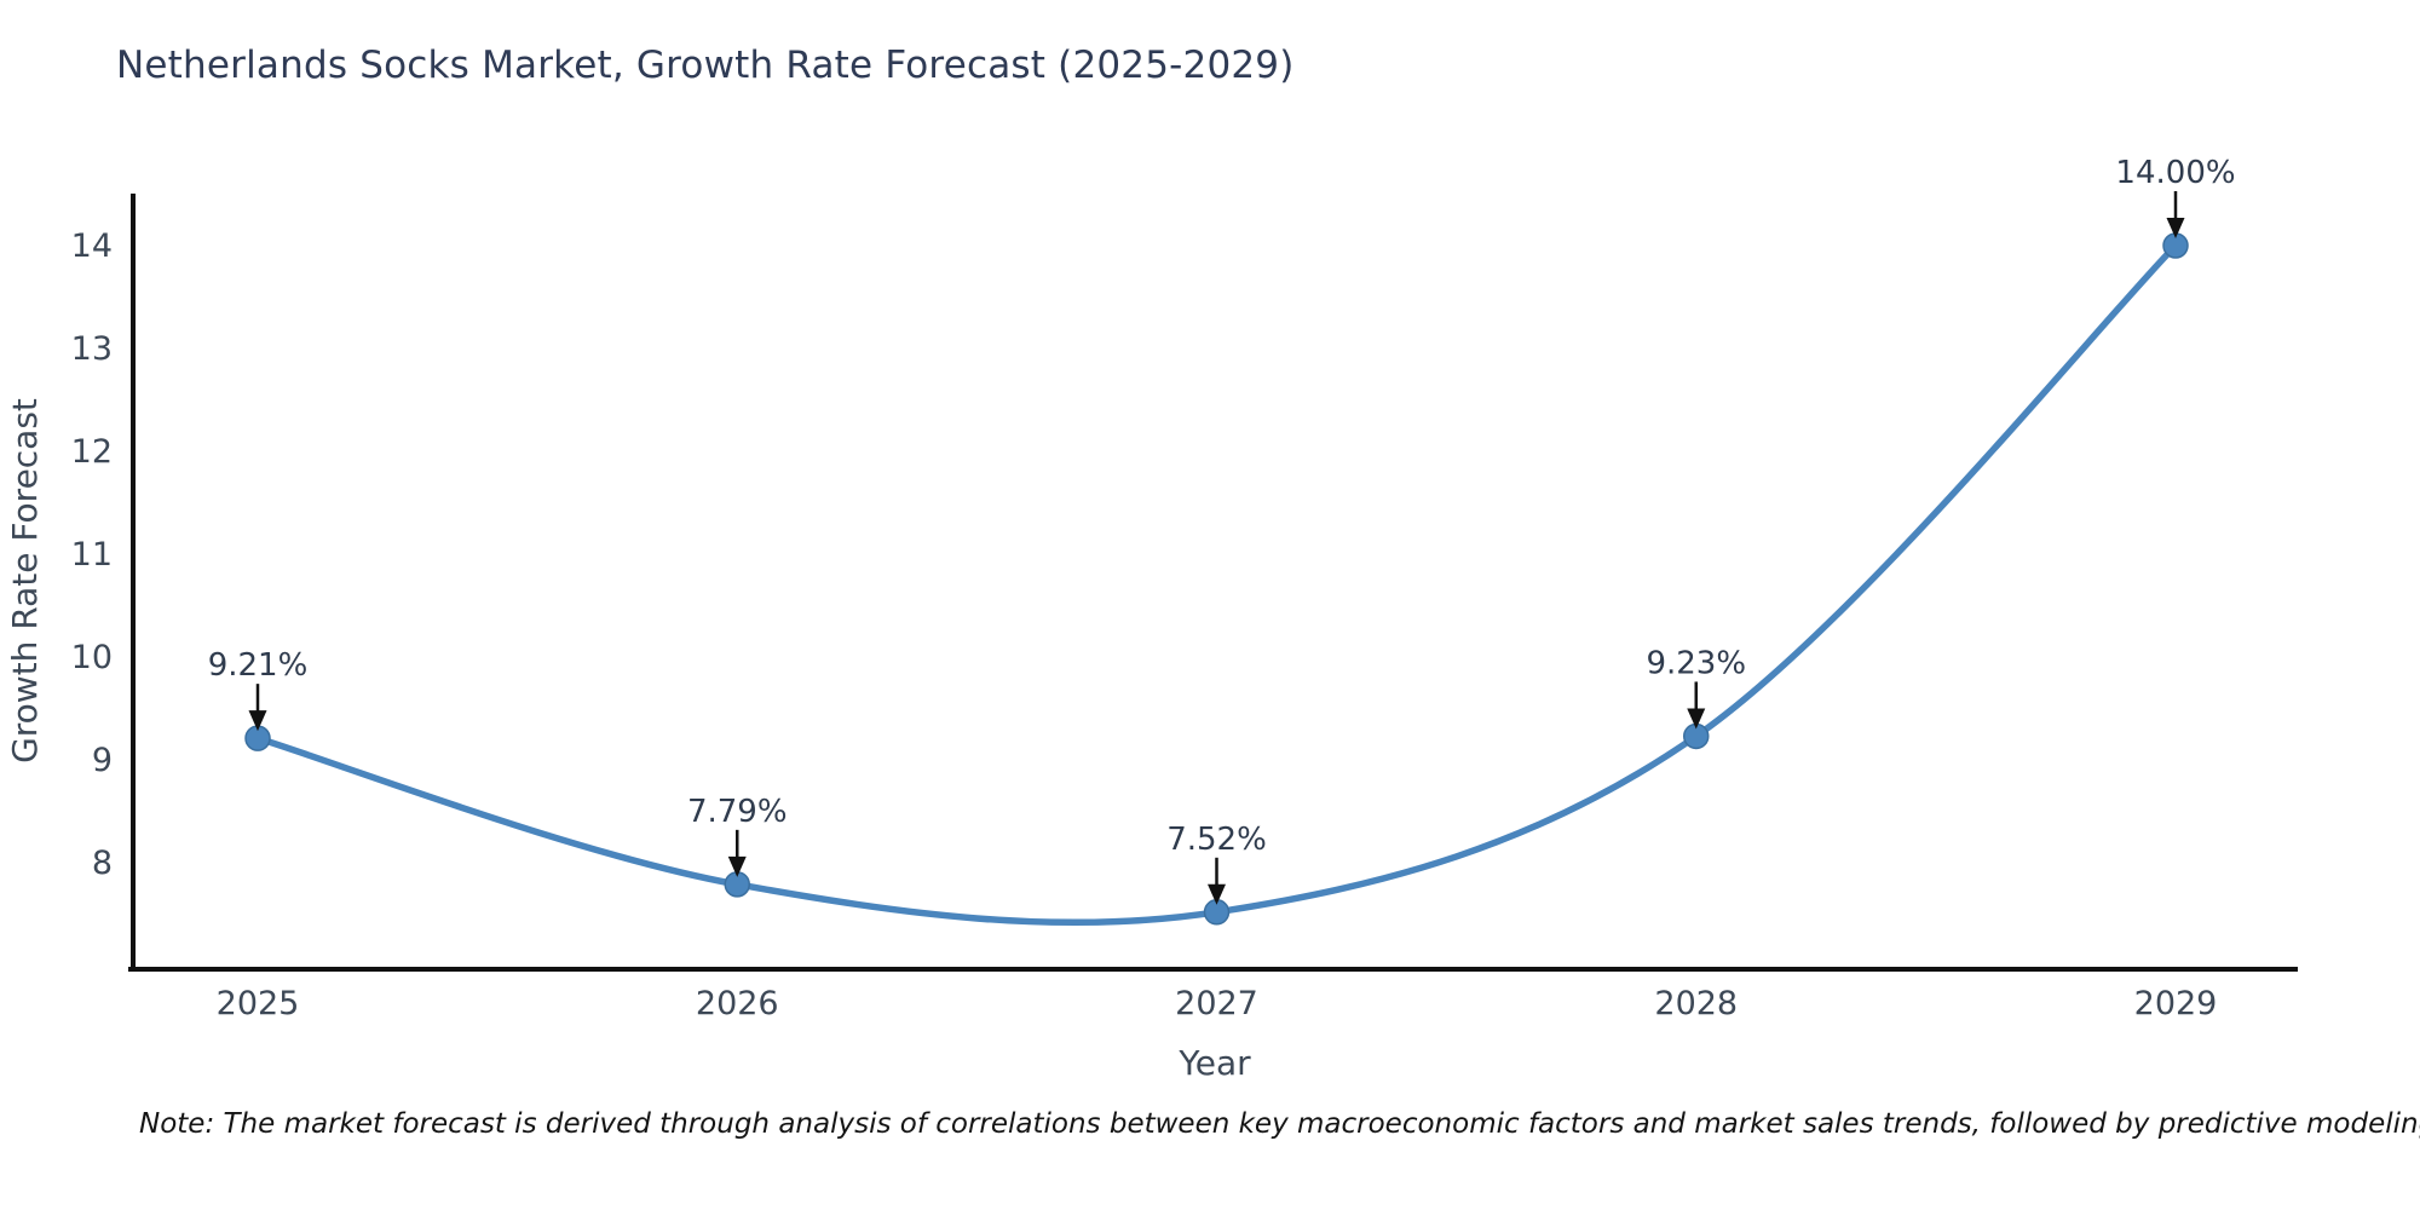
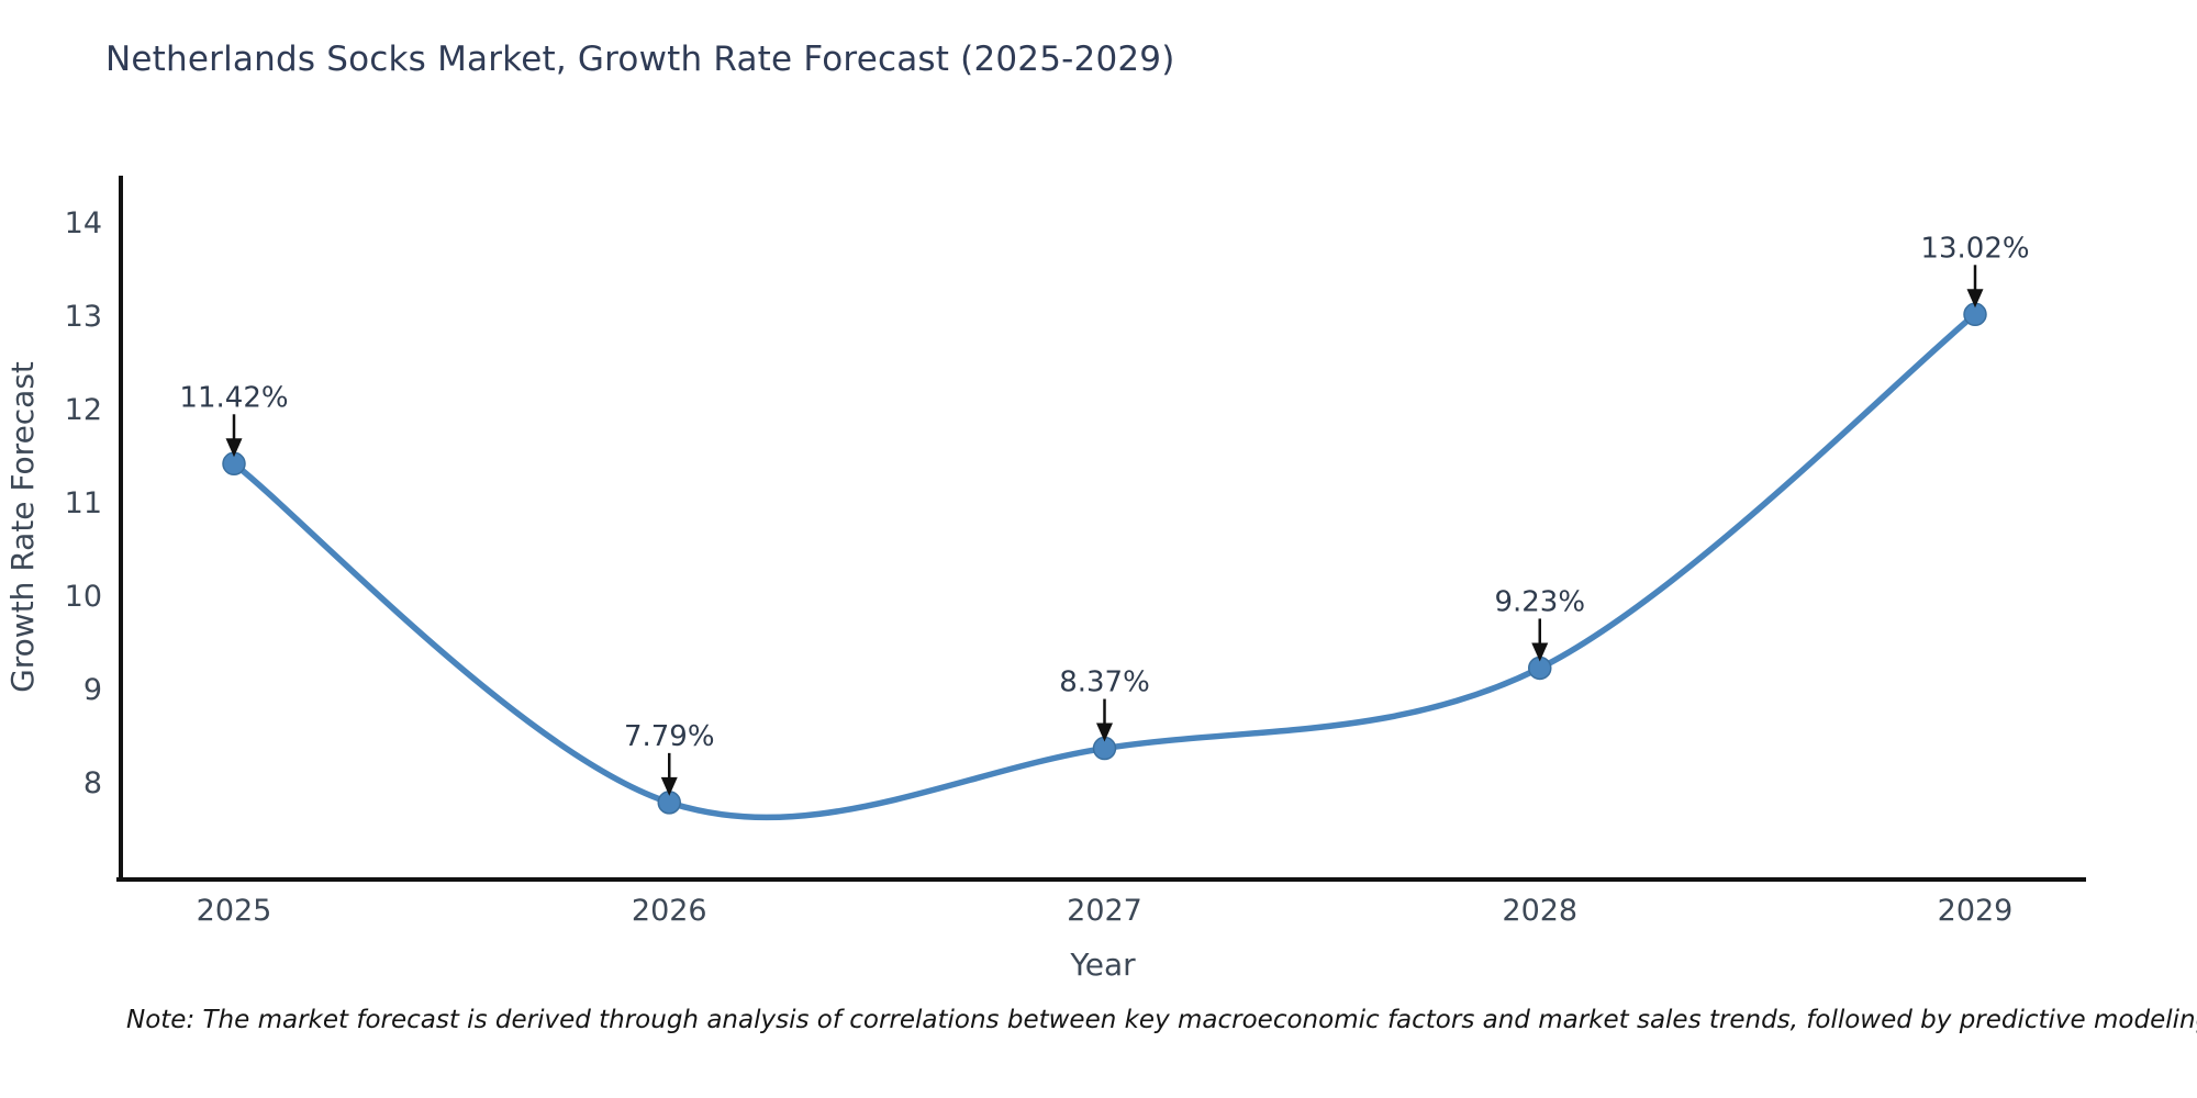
2025: 9.21% -> 11.42%
2027: 7.52% -> 8.37%
2029: 14.00% -> 13.02%
